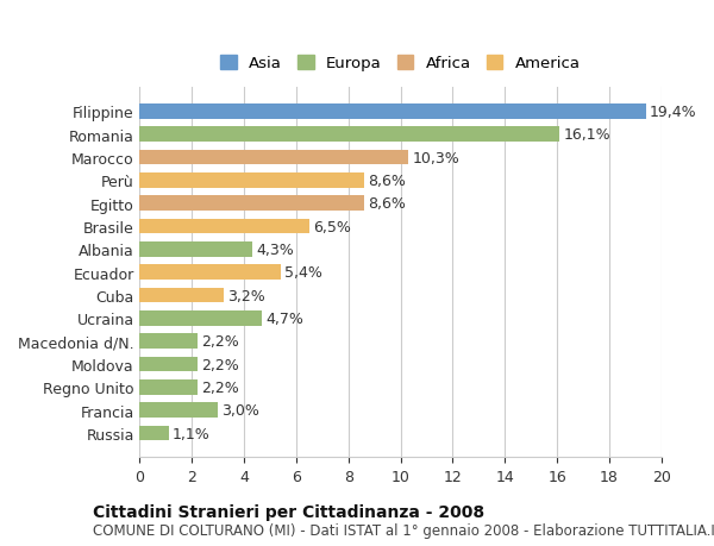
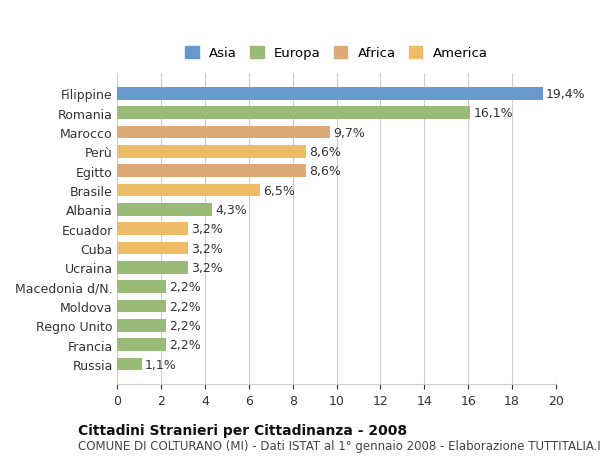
Marocco: 10,3% -> 9,7%
Ecuador: 5,4% -> 3,2%
Ucraina: 4,7% -> 3,2%
Francia: 3,0% -> 2,2%
